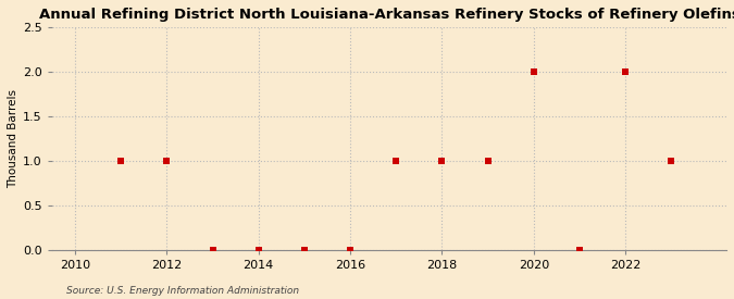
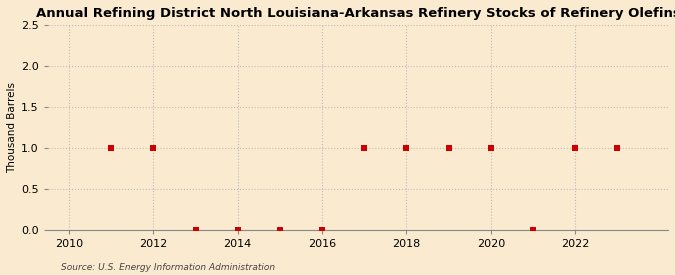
2020: 2 -> 1
2022: 2 -> 1
